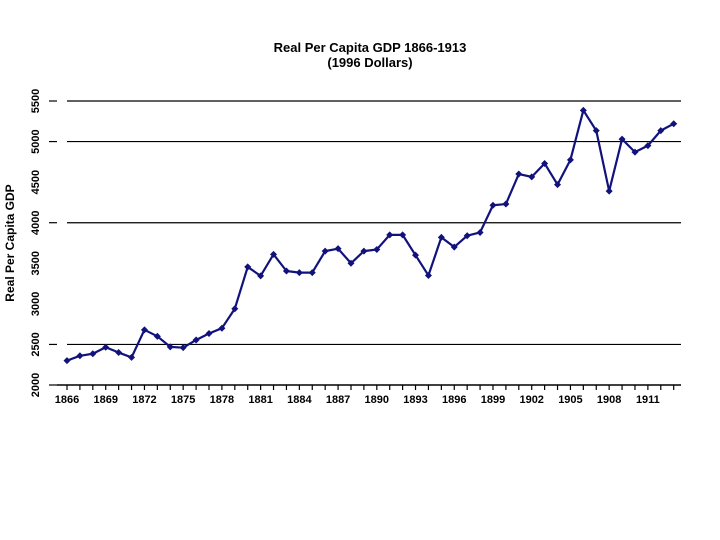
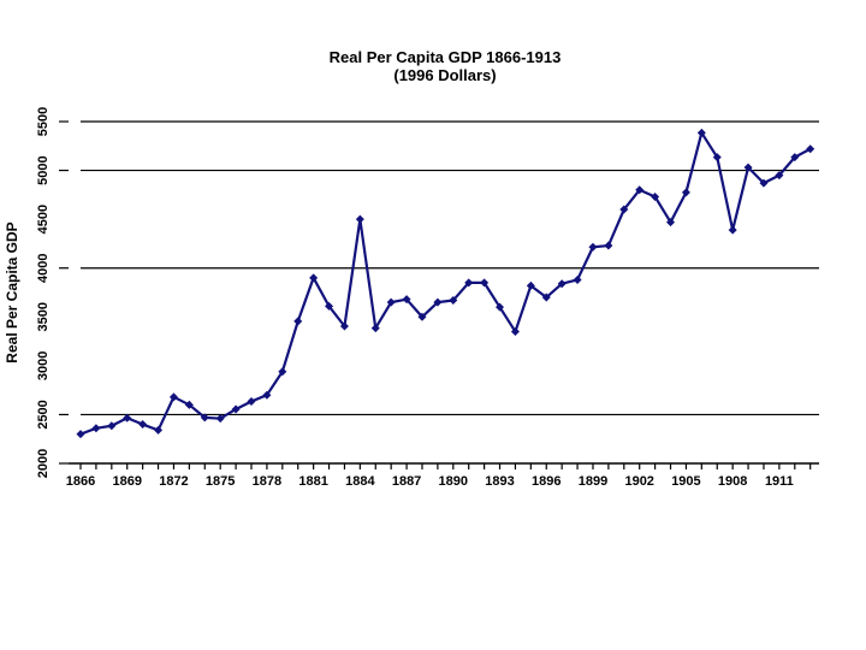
1881: 3300 -> 3900
1884: 3400 -> 4500
1902: 4600 -> 4800
